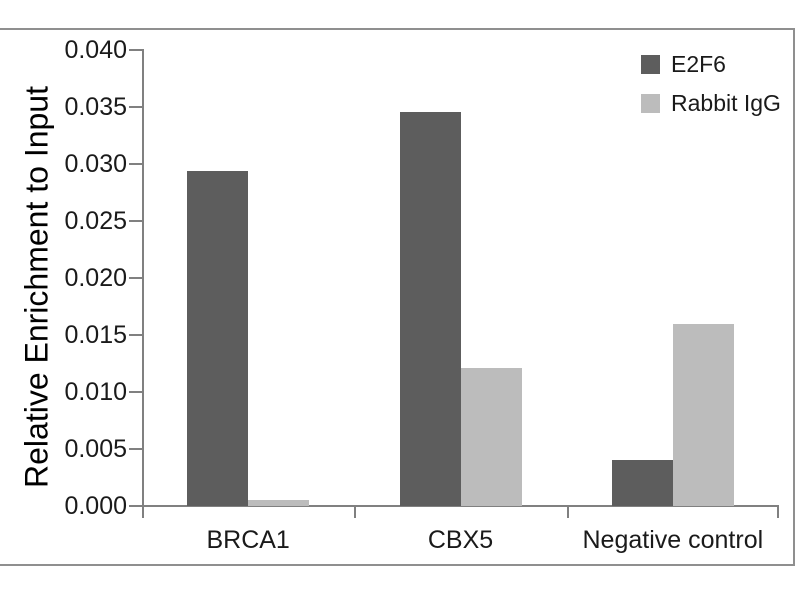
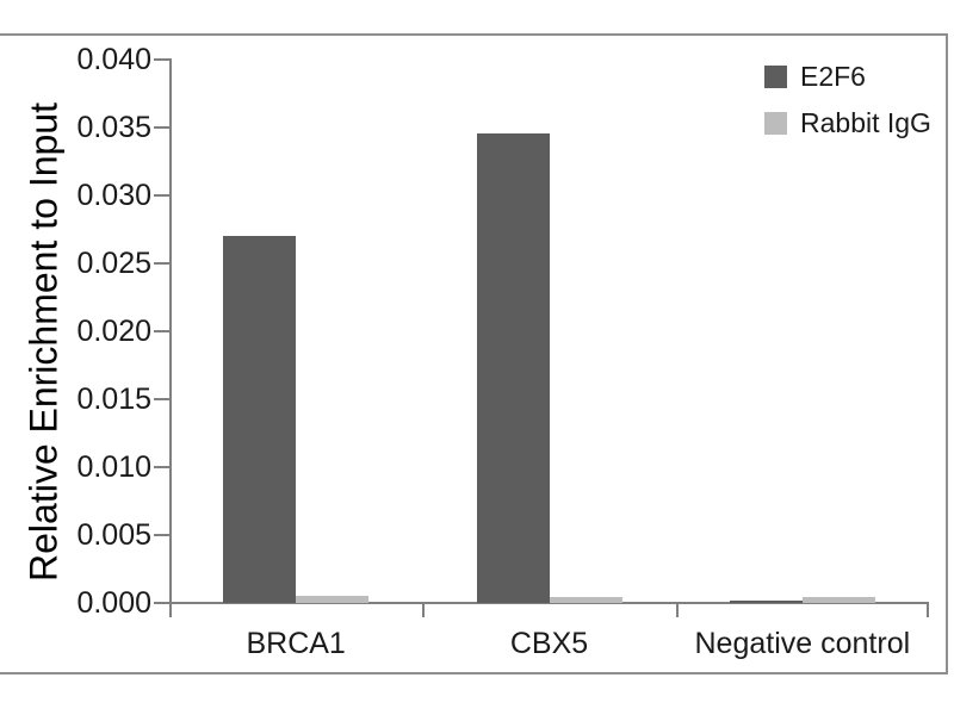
E2F6/BRCA1: 0.0294 -> 0.0270
Rabbit IgG/CBX5: 0.0121 -> 0.0004
E2F6/Negative control: 0.0040 -> 0.0001
Rabbit IgG/Negative control: 0.0160 -> 0.0004
